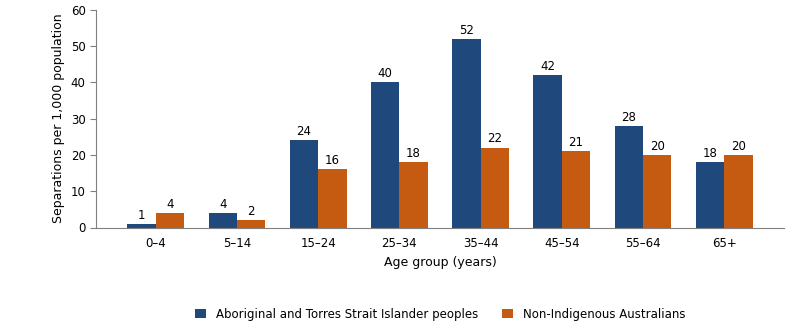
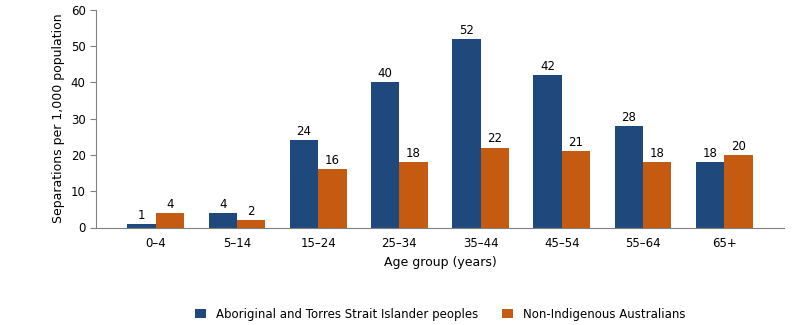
Non-Indigenous Australians/55–64: 20 -> 18
